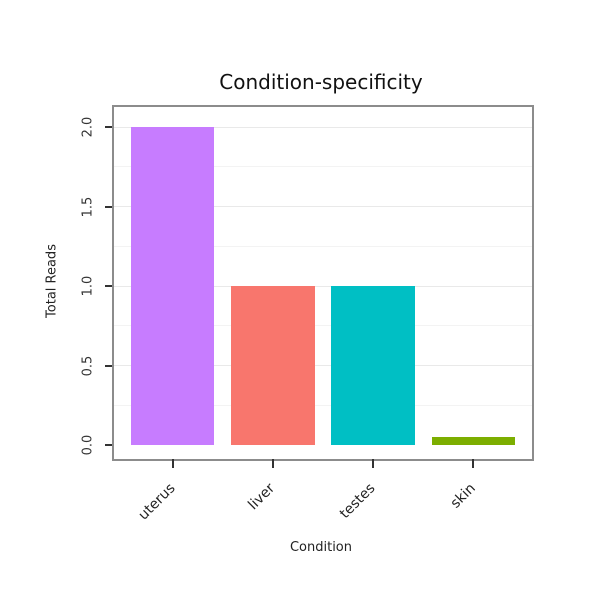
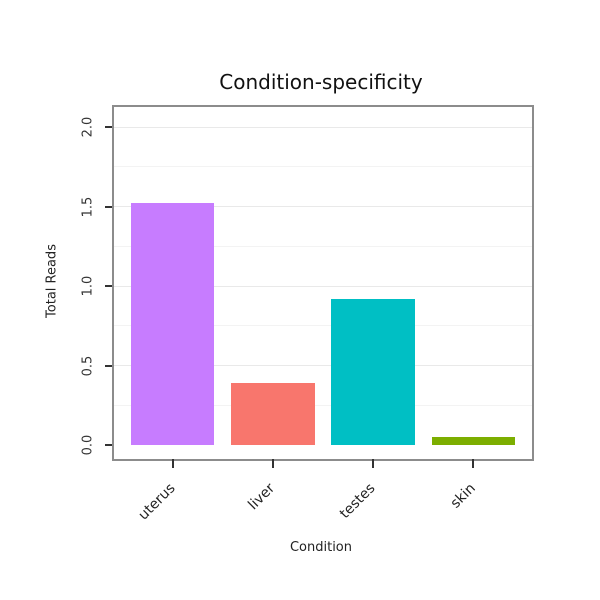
uterus: 2.00 -> 1.52
liver: 1.00 -> 0.39
testes: 1.00 -> 0.92
